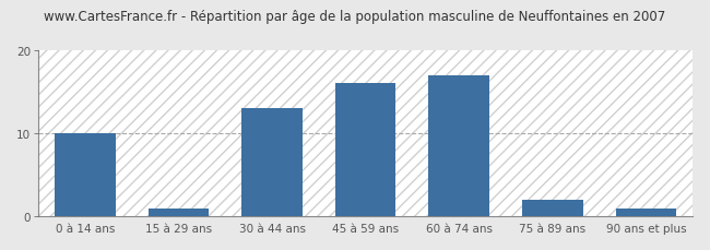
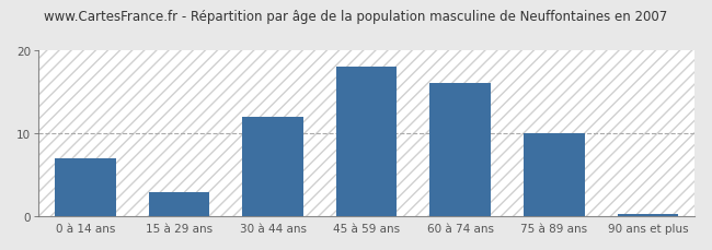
0 à 14 ans: 10.0 -> 7.0
15 à 29 ans: 1.0 -> 3.0
30 à 44 ans: 13.0 -> 12.0
45 à 59 ans: 16.0 -> 18.0
60 à 74 ans: 17.0 -> 16.0
75 à 89 ans: 2.0 -> 10.0
90 ans et plus: 1.0 -> 0.3
